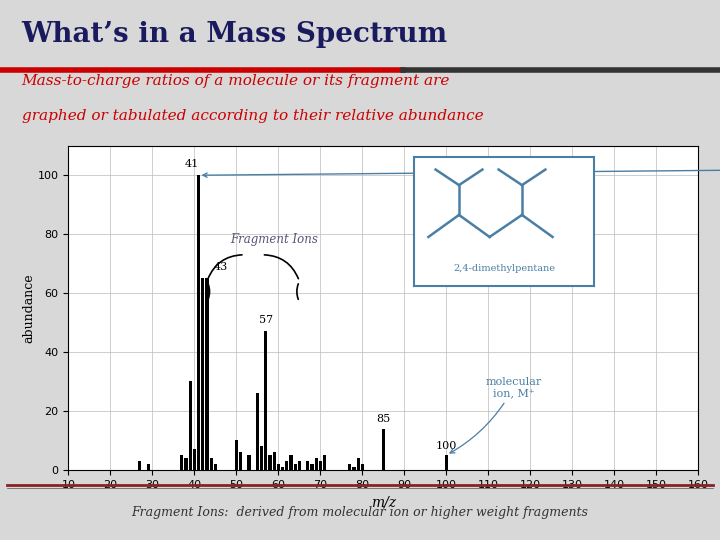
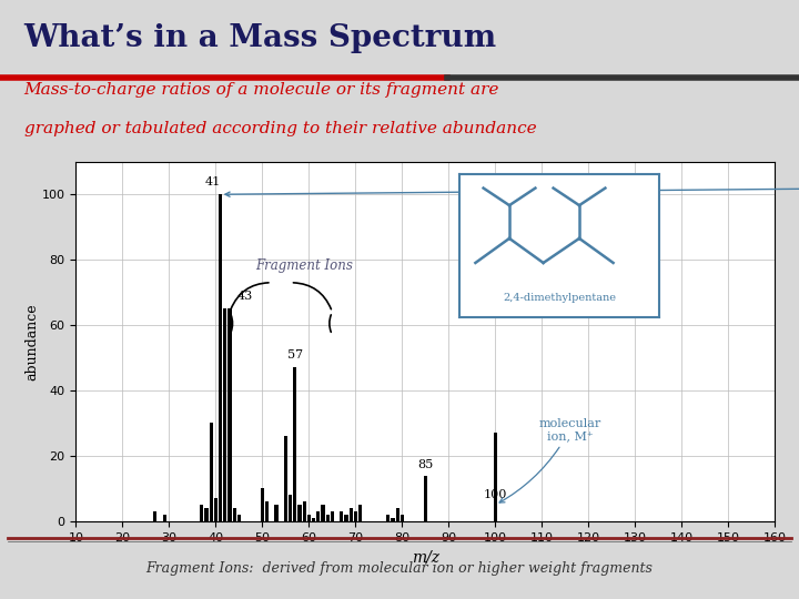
100: 5 -> 27
